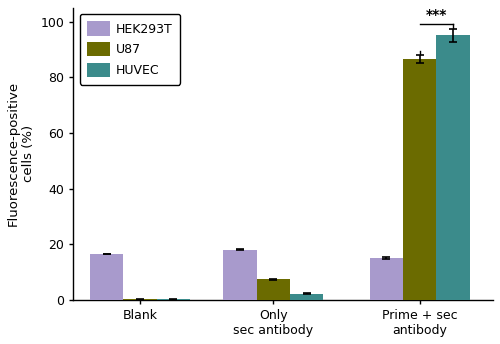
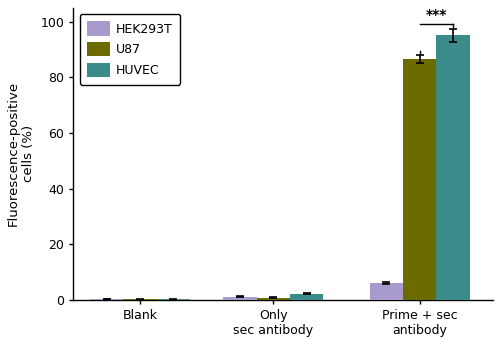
HEK293T/Blank: 16.5 -> 0.3
HEK293T/Only sec antibody: 18.0 -> 1.2
U87/Only sec antibody: 7.5 -> 0.8
HEK293T/Prime + sec antibody: 15.0 -> 6.2
